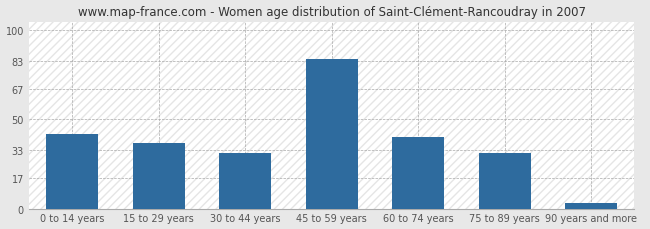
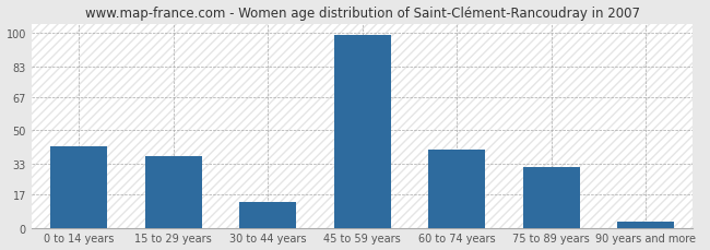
30 to 44 years: 31 -> 13
45 to 59 years: 84 -> 99
